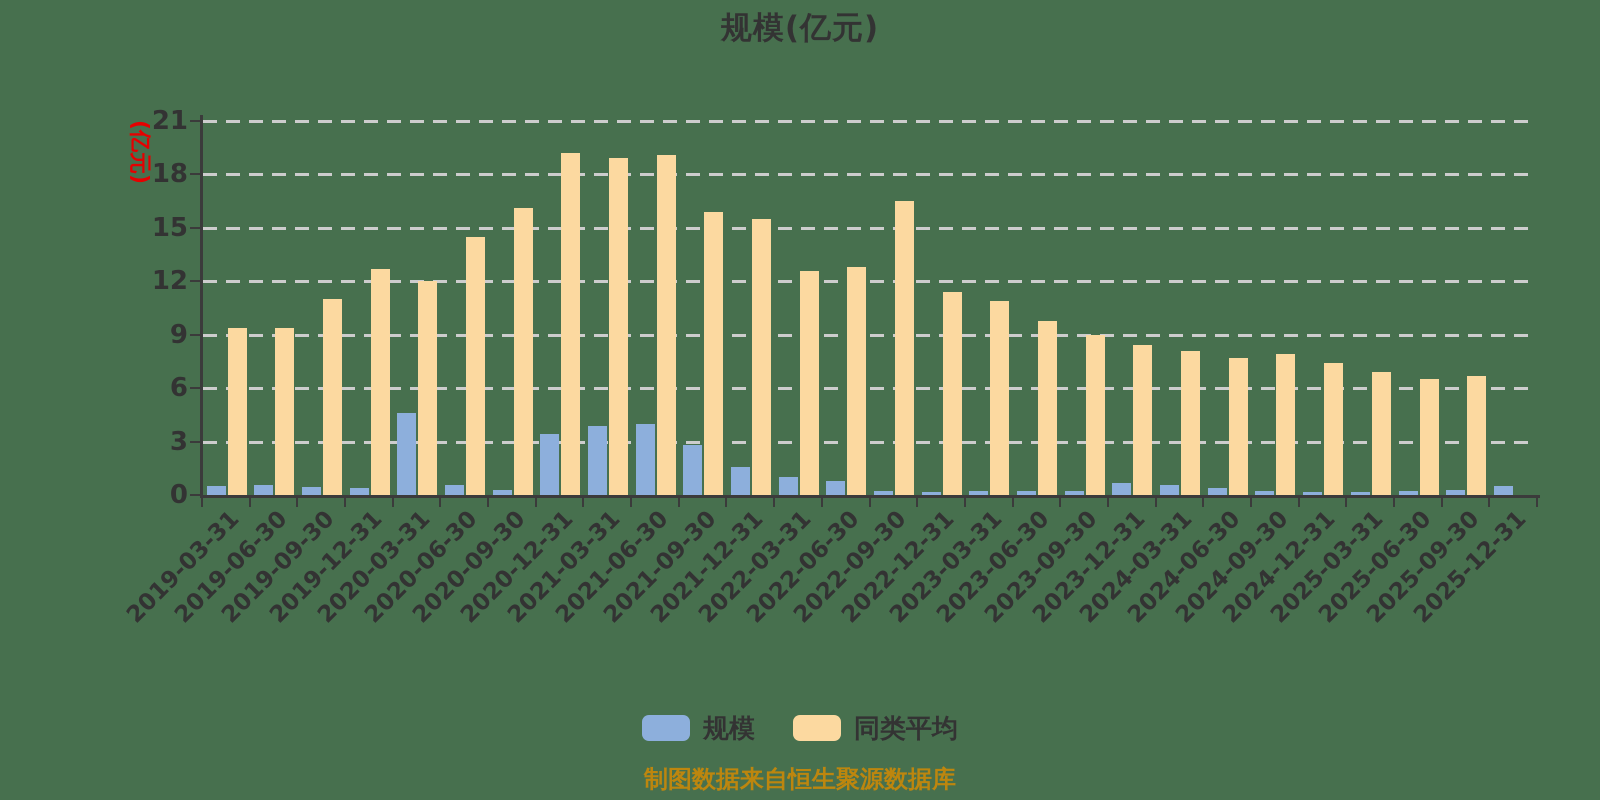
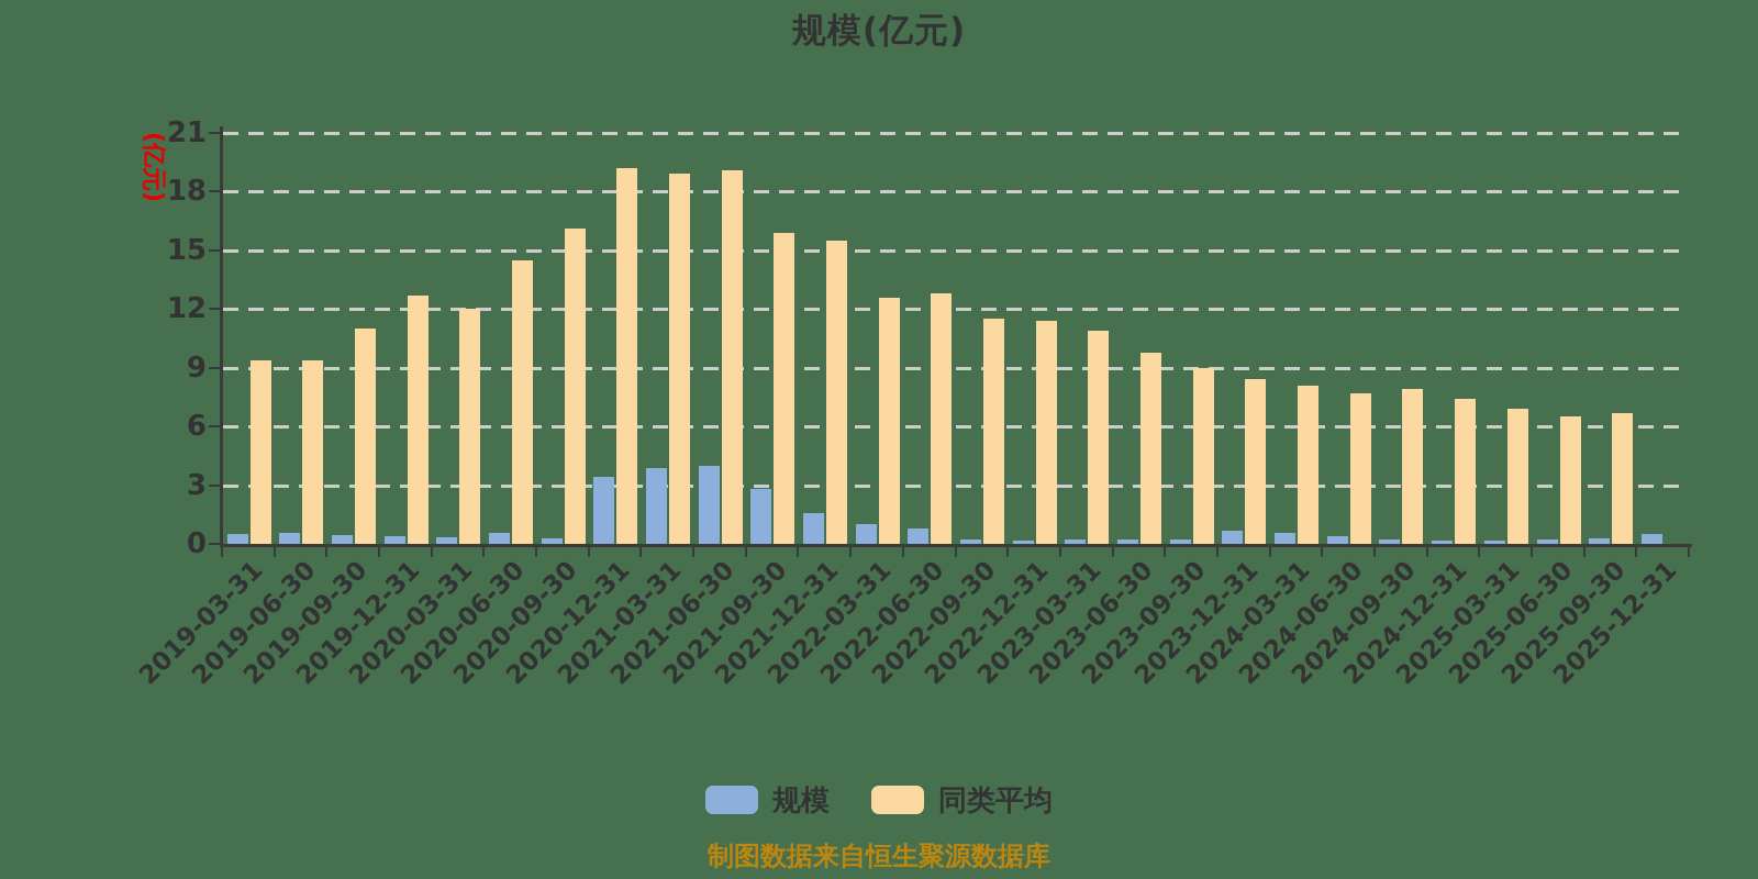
规模/2020-03-31: 4.6 -> 0.3
同类平均/2022-09-30: 16.5 -> 11.5
